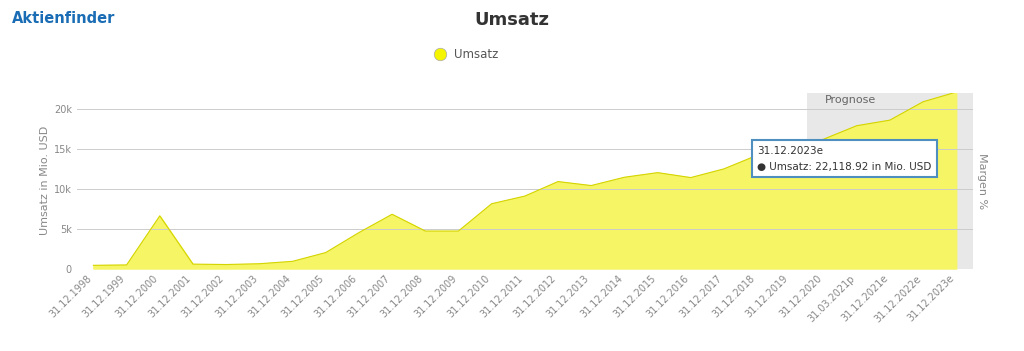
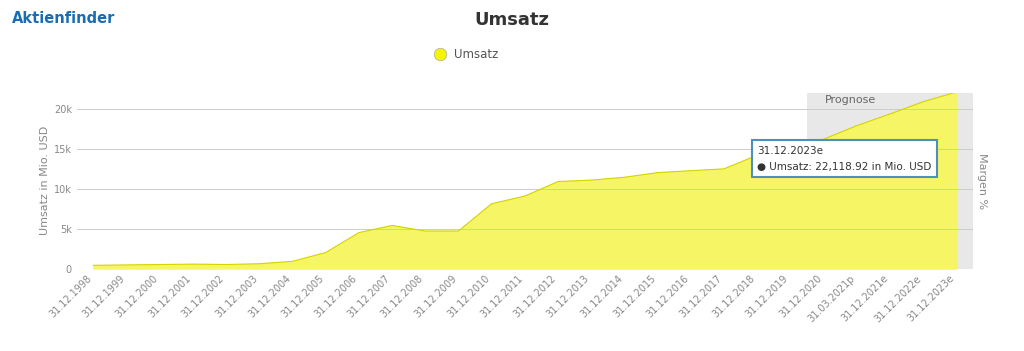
31.12.2000: 6.6k -> 0.5k
31.12.2007: 6.8k -> 5.4k
31.12.2013: 10.4k -> 11.1k
31.12.2016: 11.4k -> 12.3k
31.12.2021e: 18.6k -> 19.4k
